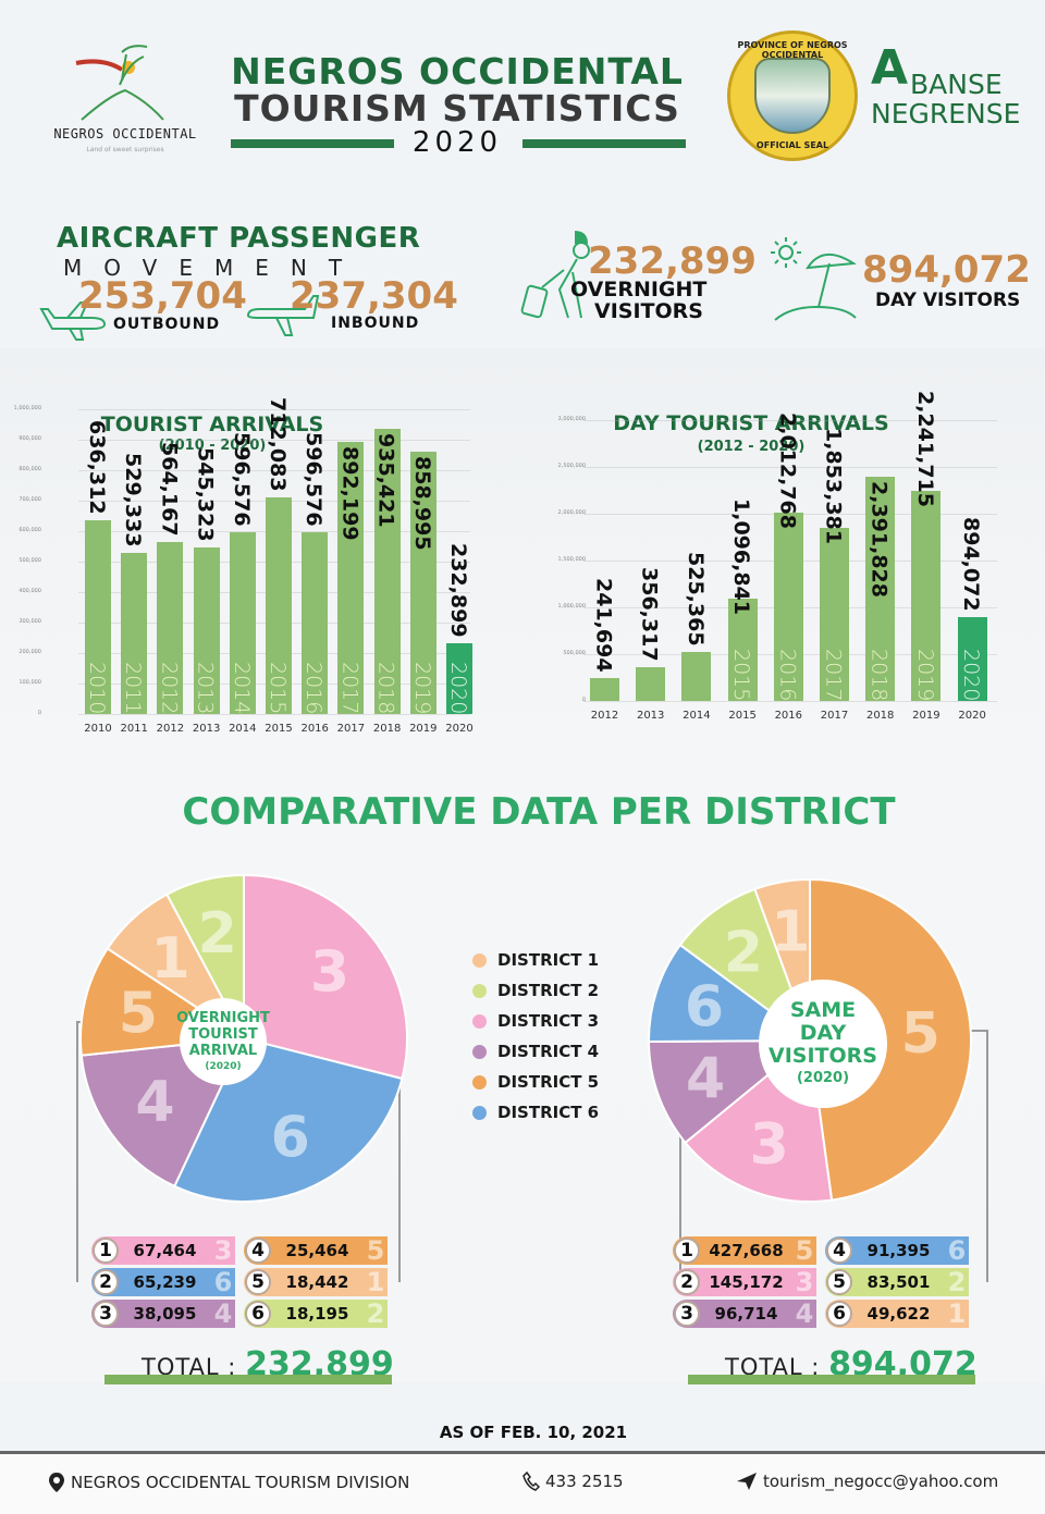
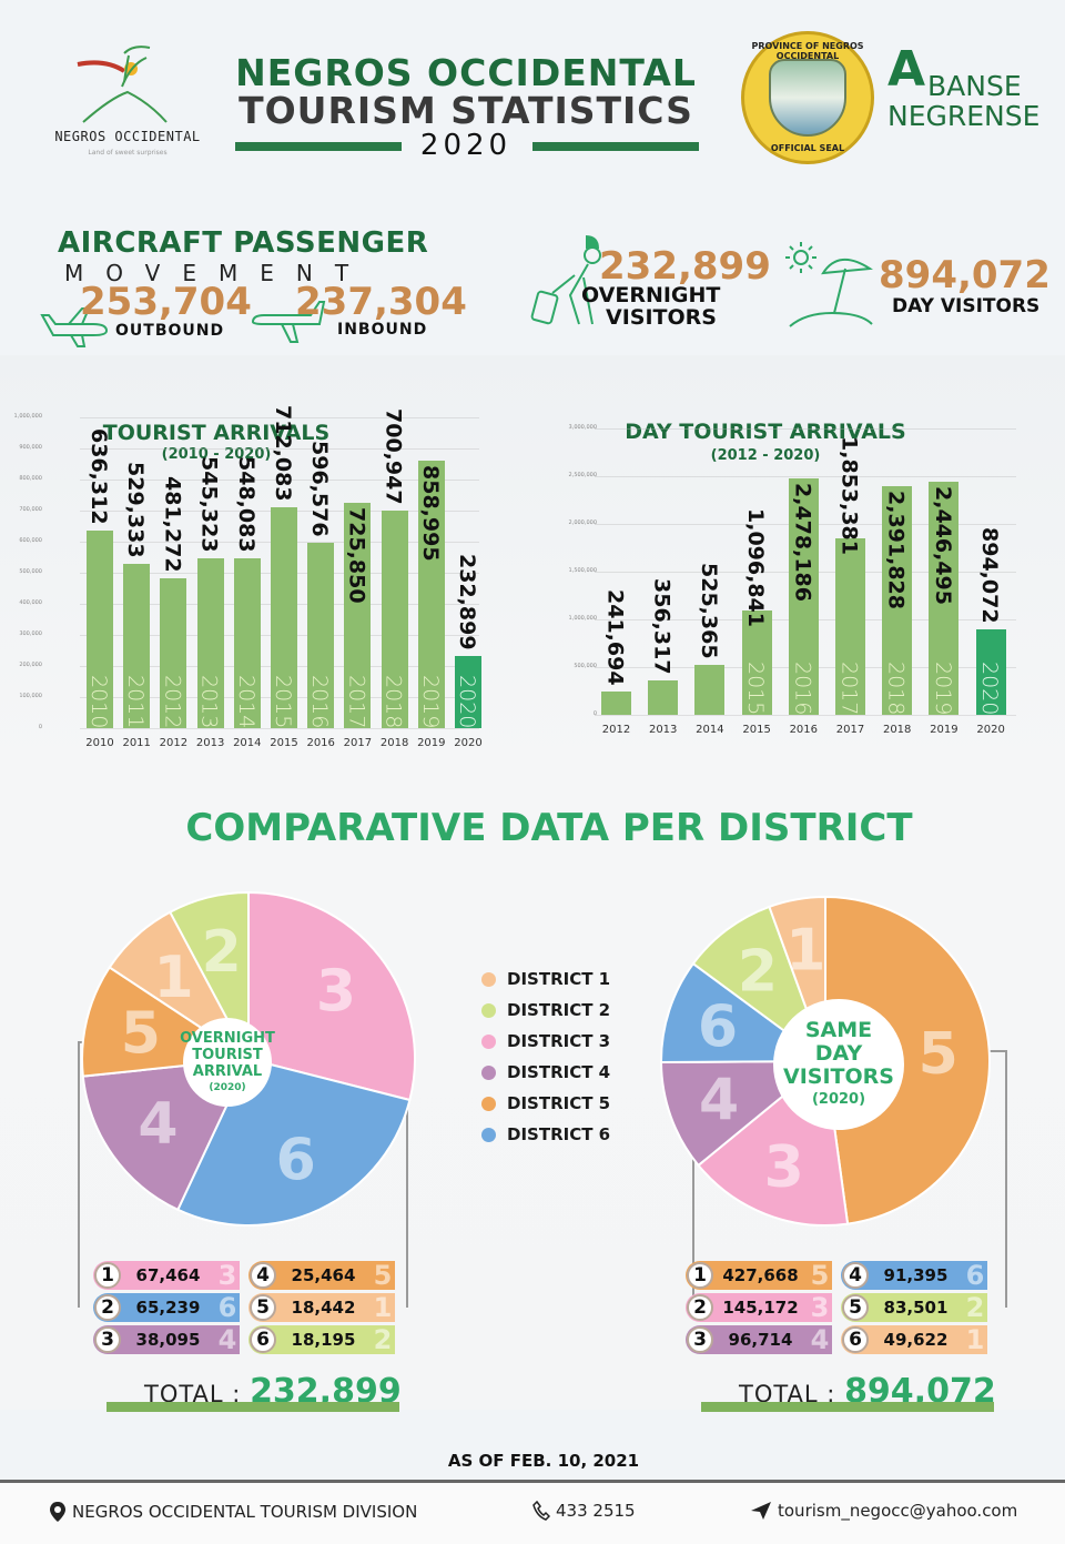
TOURIST ARRIVALS/2012: 564,167 -> 481,272
TOURIST ARRIVALS/2014: 596,576 -> 548,083
TOURIST ARRIVALS/2017: 892,199 -> 725,850
TOURIST ARRIVALS/2018: 935,421 -> 700,947
DAY TOURIST ARRIVALS/2016: 2,012,768 -> 2,478,186
DAY TOURIST ARRIVALS/2019: 2,241,715 -> 2,446,495
